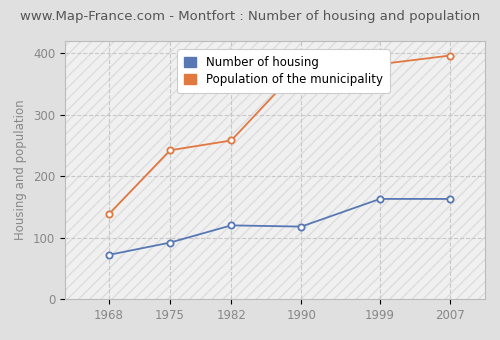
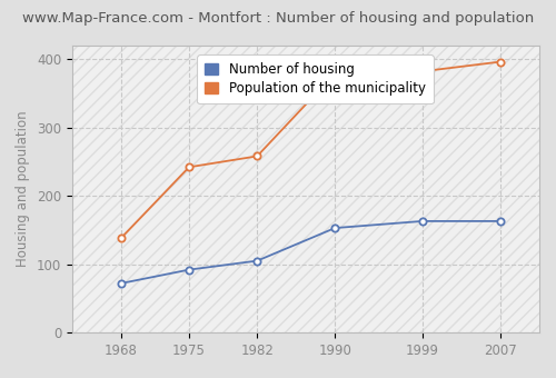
Number of housing/1982: 120 -> 105
Number of housing/1990: 118 -> 153
